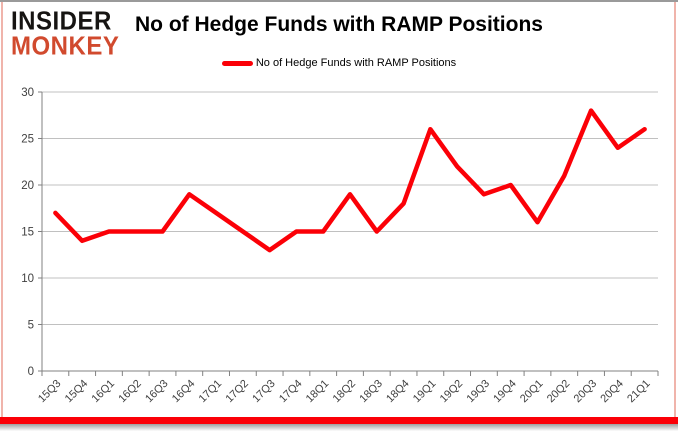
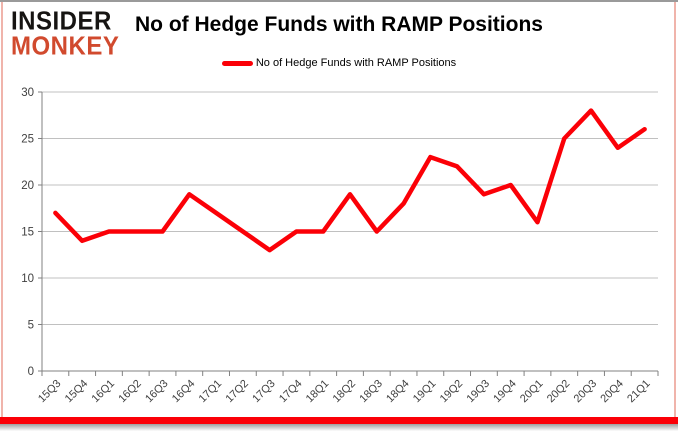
19Q1: 26 -> 23
20Q2: 21 -> 25
